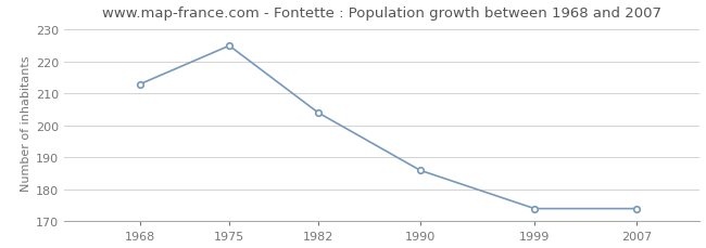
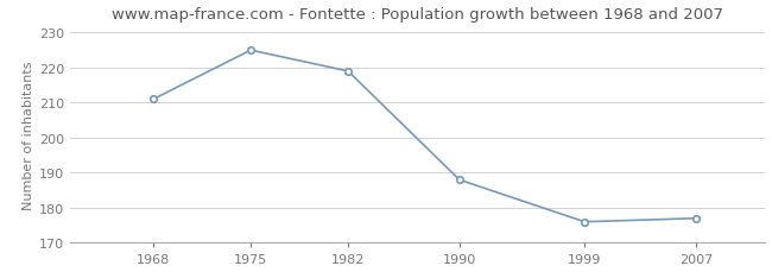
1968: 213 -> 211
1982: 204 -> 219
1990: 186 -> 188
1999: 174 -> 176
2007: 174 -> 177
